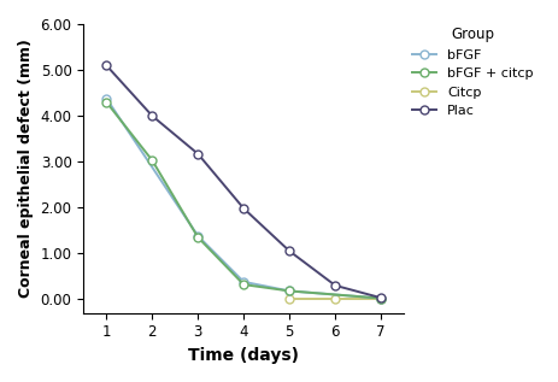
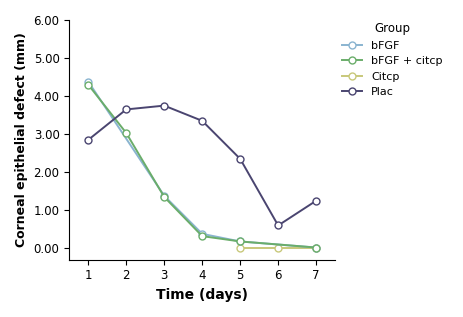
Plac/1: 5.10 -> 2.85
Plac/2: 4.00 -> 3.65
Plac/3: 3.17 -> 3.75
Plac/4: 1.98 -> 3.35
Plac/5: 1.05 -> 2.35
Plac/6: 0.30 -> 0.60
Plac/7: 0.03 -> 1.25
